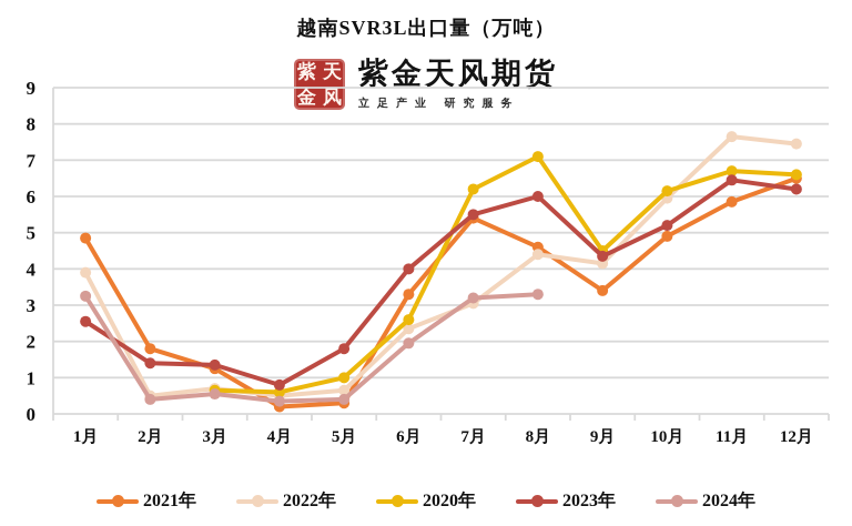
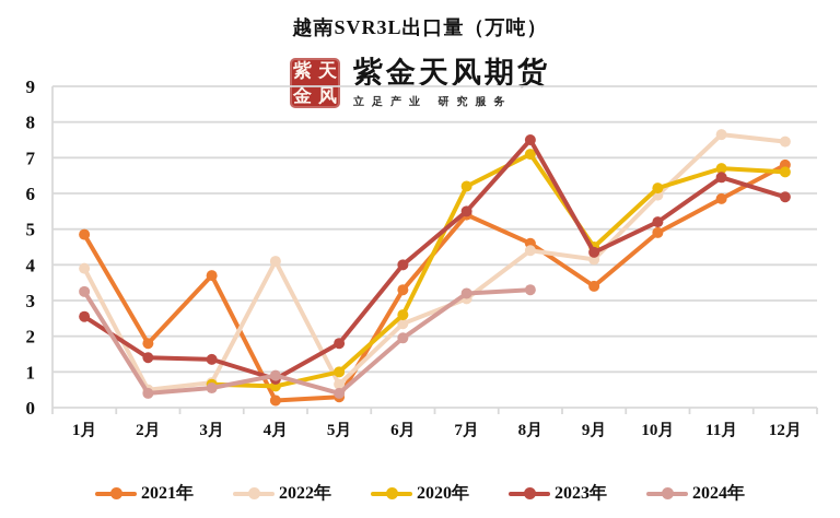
2021年/3月: 1.2 -> 3.7
2022年/4月: 0.5 -> 4.1
2024年/4月: 0.3 -> 0.9
2023年/8月: 6.0 -> 7.5
2021年/12月: 6.5 -> 6.8
2023年/12月: 6.2 -> 5.9
